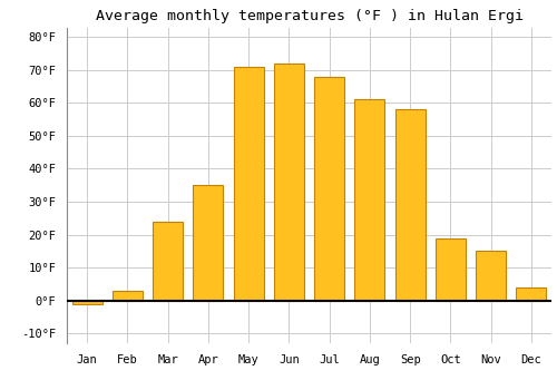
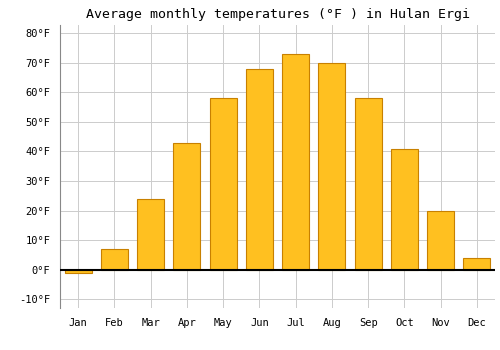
Feb: 3°F -> 7°F
Apr: 35°F -> 43°F
May: 71°F -> 58°F
Jun: 72°F -> 68°F
Jul: 68°F -> 73°F
Aug: 61°F -> 70°F
Oct: 19°F -> 41°F
Nov: 15°F -> 20°F
